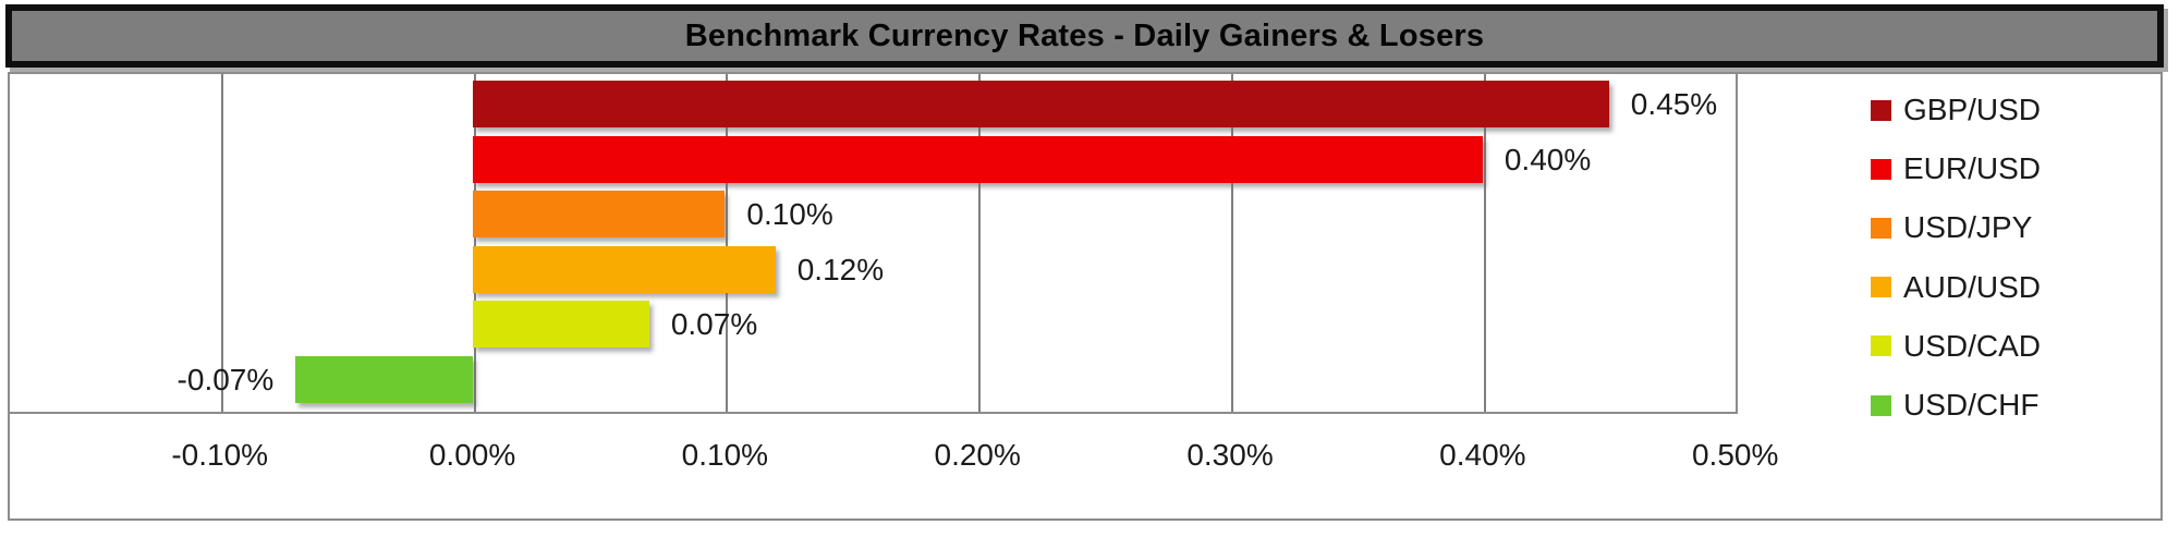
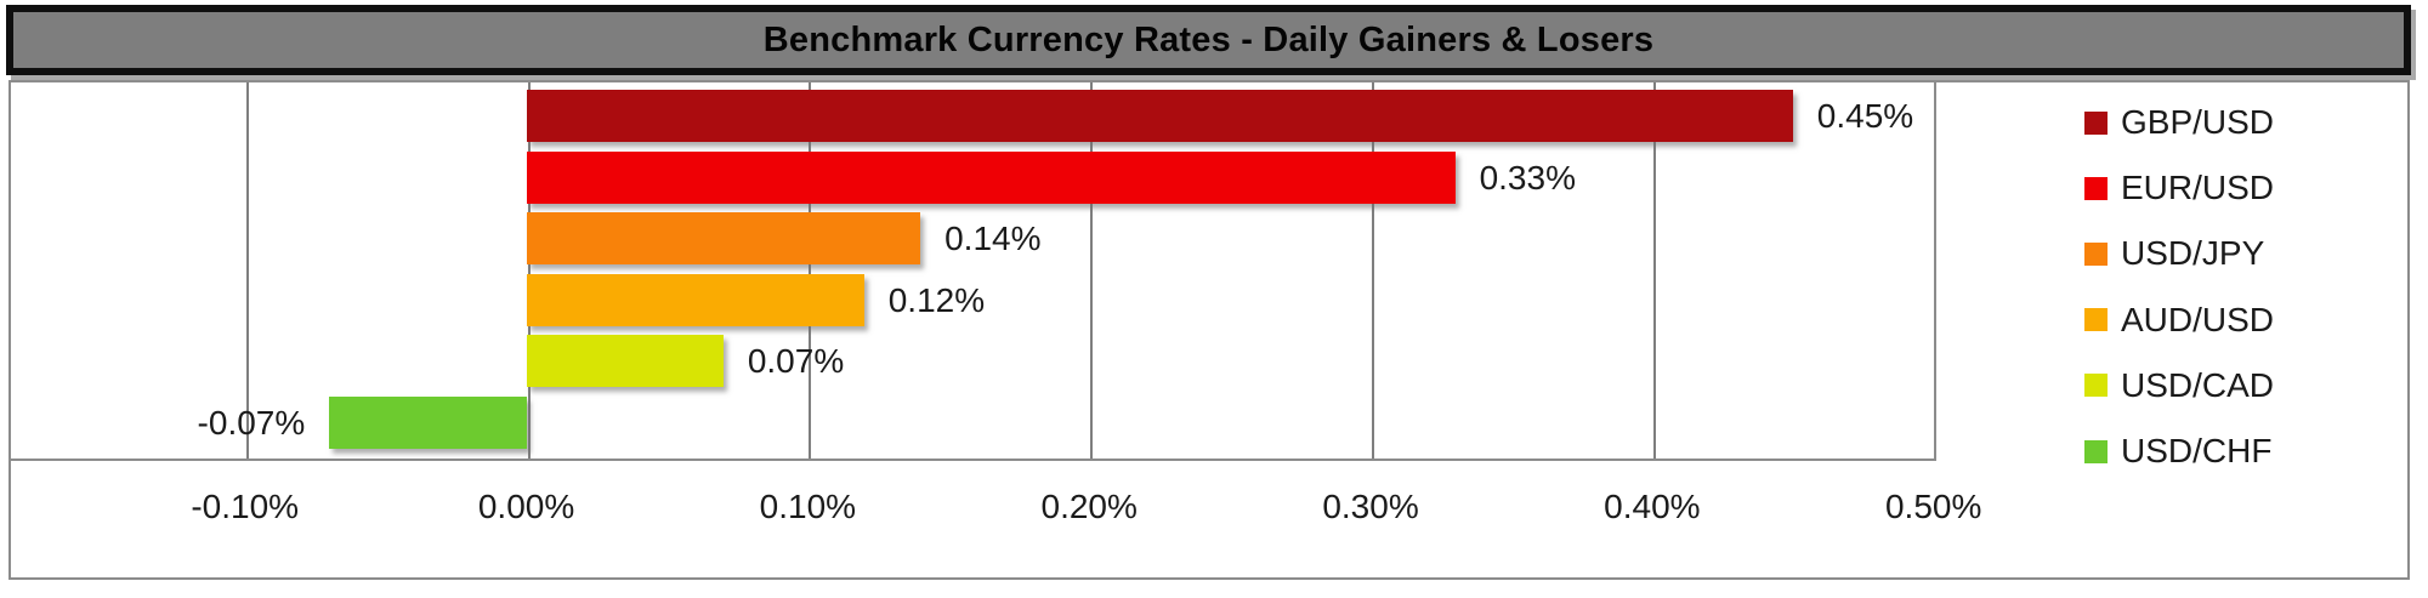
EUR/USD: 0.40% -> 0.33%
USD/JPY: 0.10% -> 0.14%
